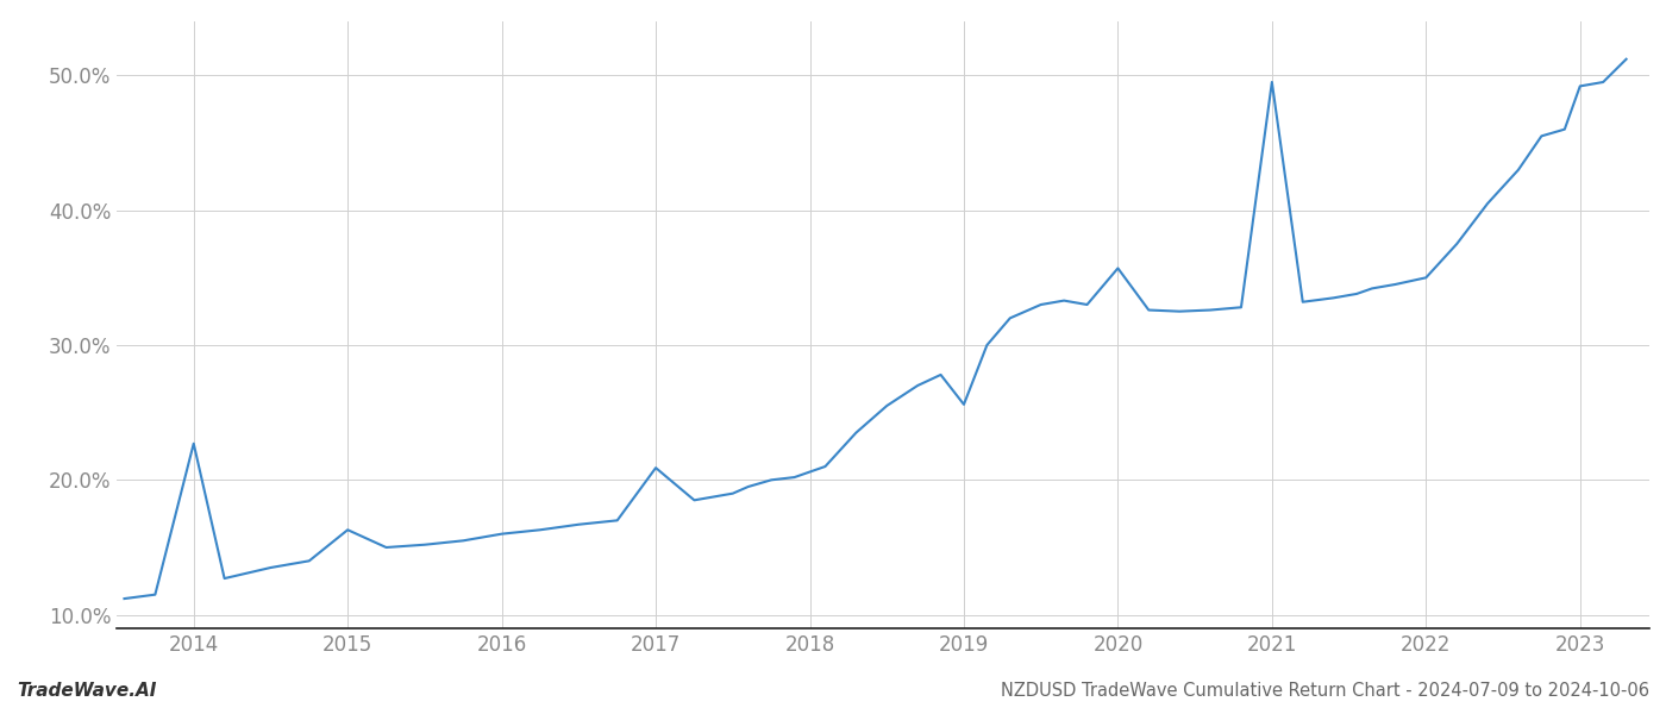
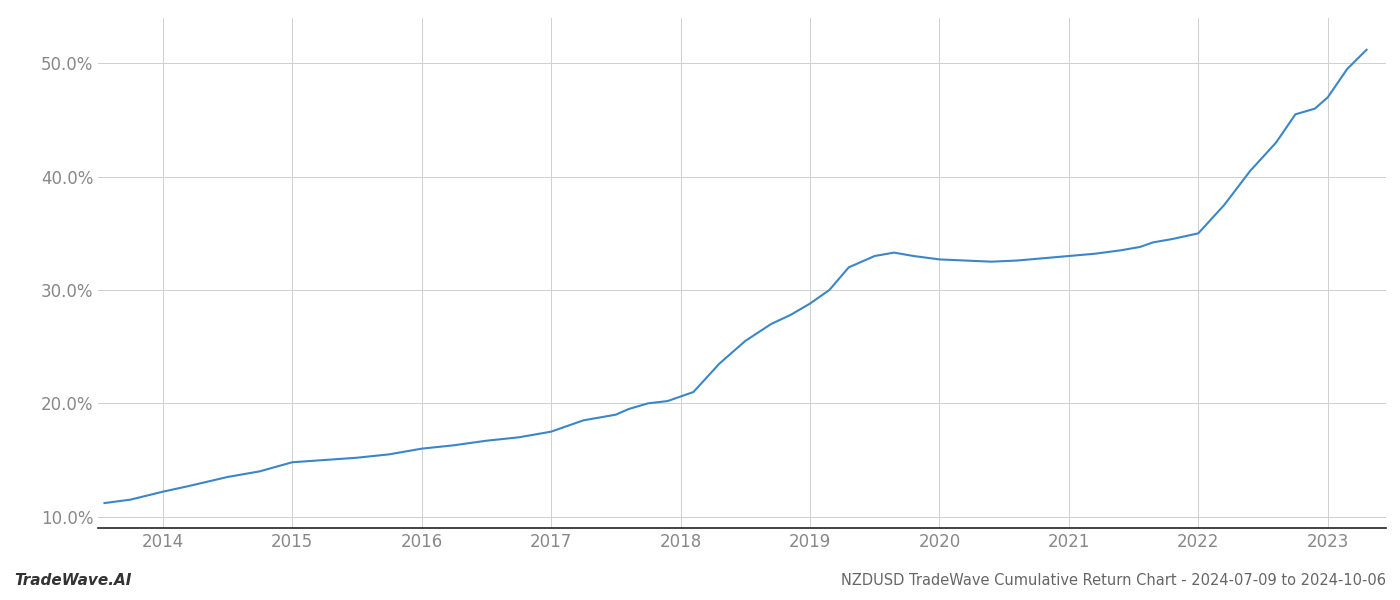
2014: 22.7% -> 12.2%
2015: 16.3% -> 14.8%
2017: 20.9% -> 17.5%
2019: 25.6% -> 28.8%
2020: 35.7% -> 32.7%
2021: 49.5% -> 33.0%
2023: 49.2% -> 47.0%
